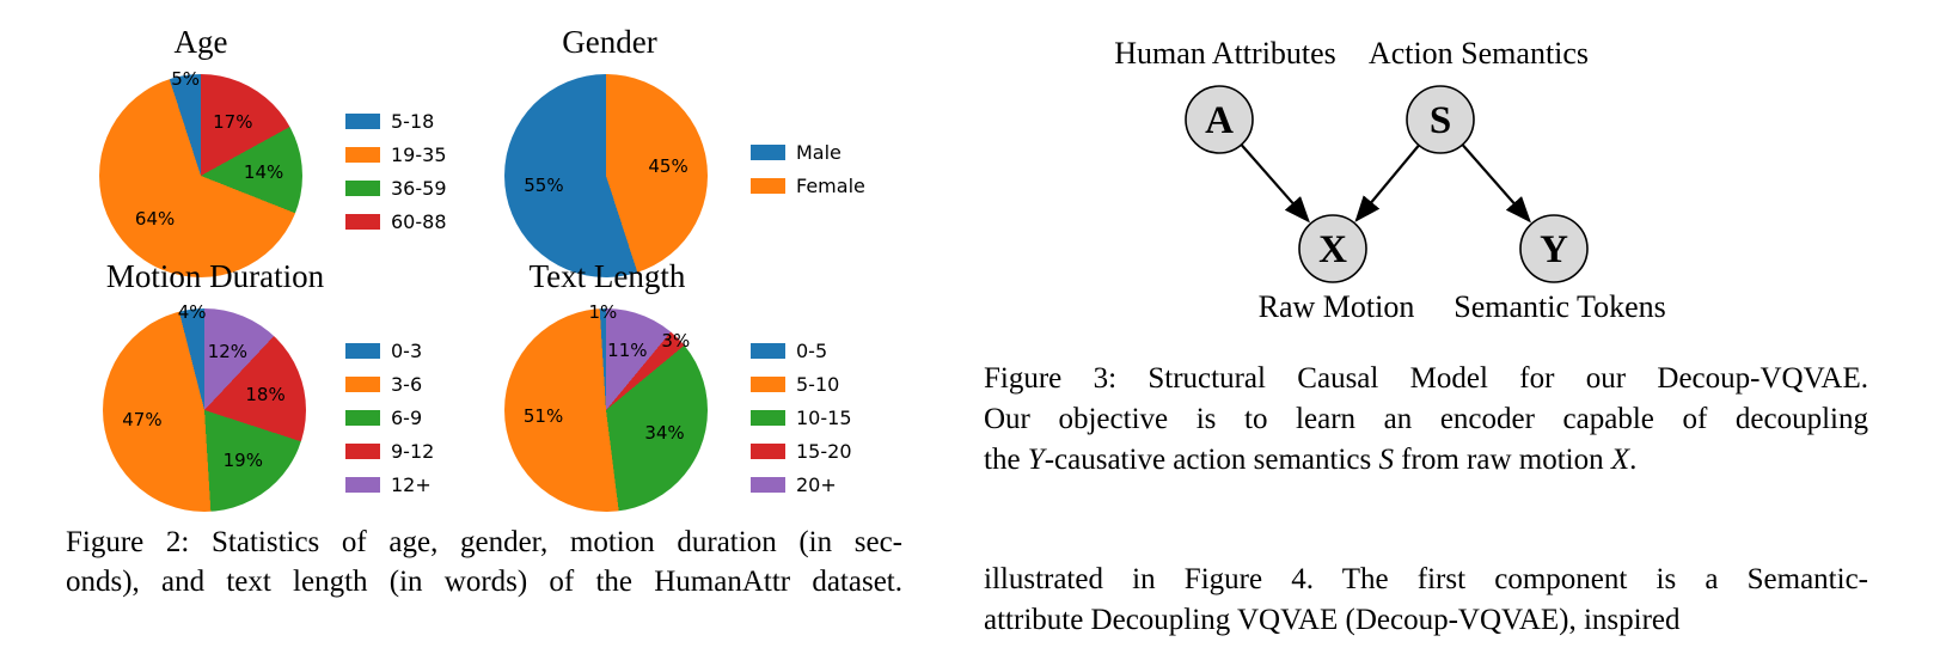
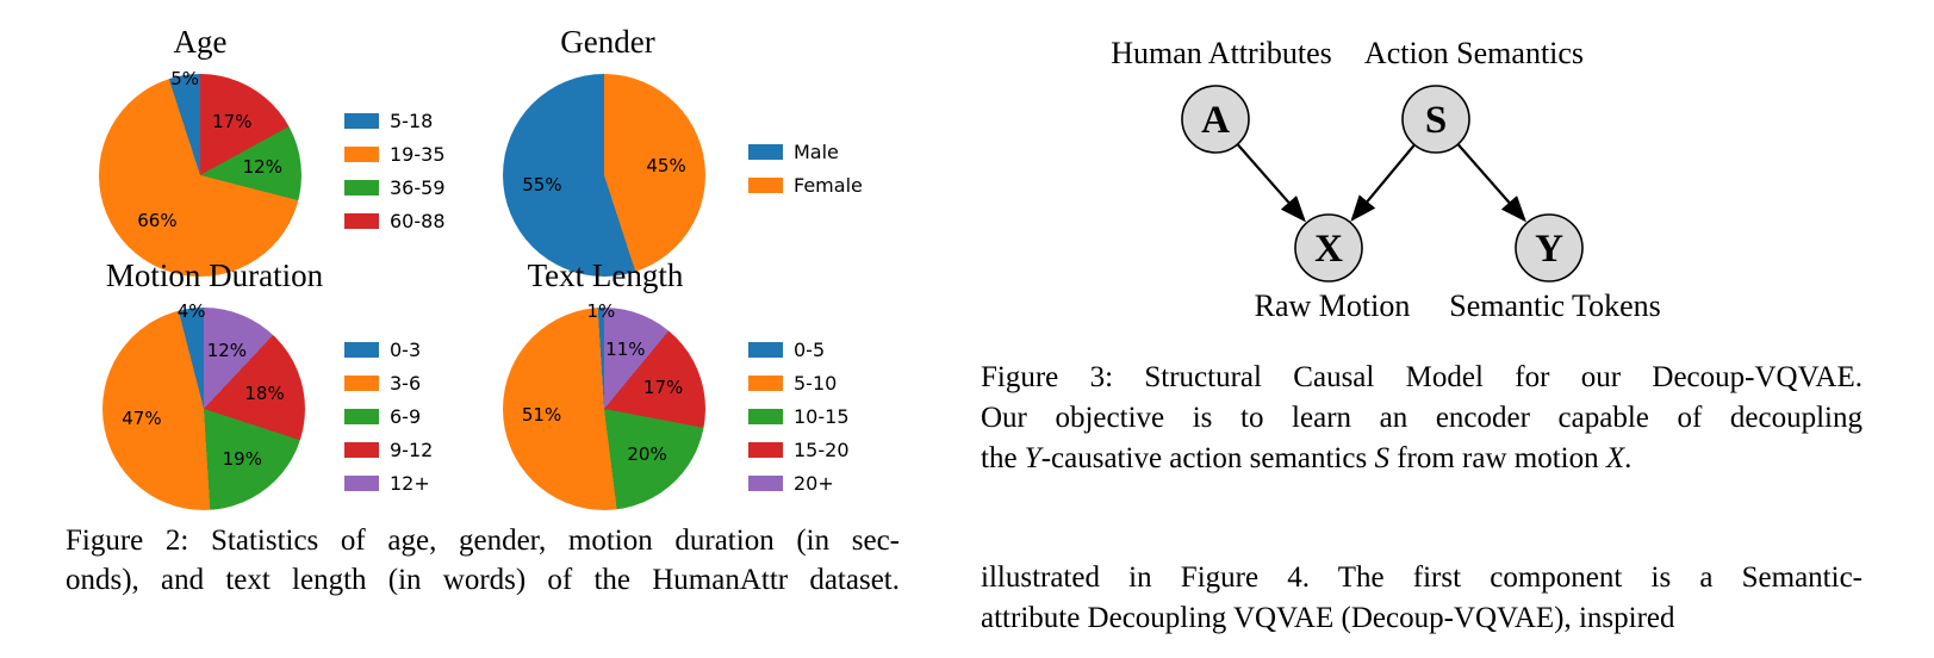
Age/19-35: 64% -> 66%
Age/36-59: 14% -> 12%
Text Length/10-15: 34% -> 20%
Text Length/15-20: 3% -> 17%
